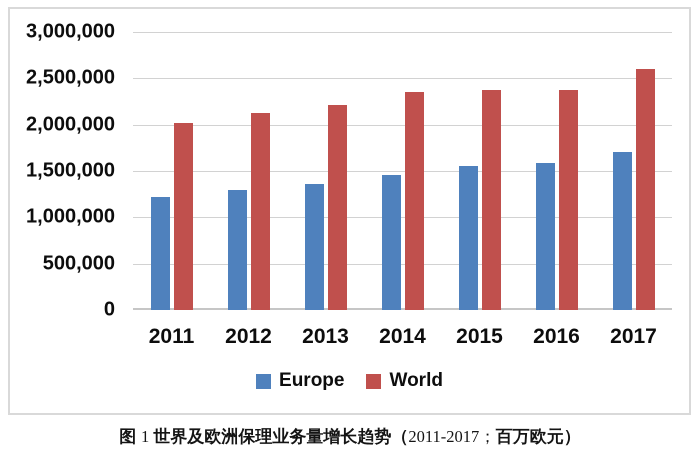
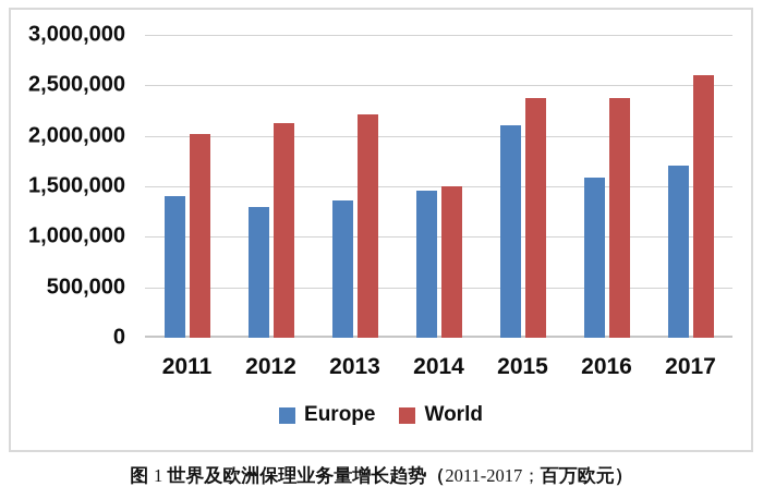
Europe/2011: 1200000 -> 1400000
World/2014: 2400000 -> 1500000
Europe/2015: 1600000 -> 2100000
